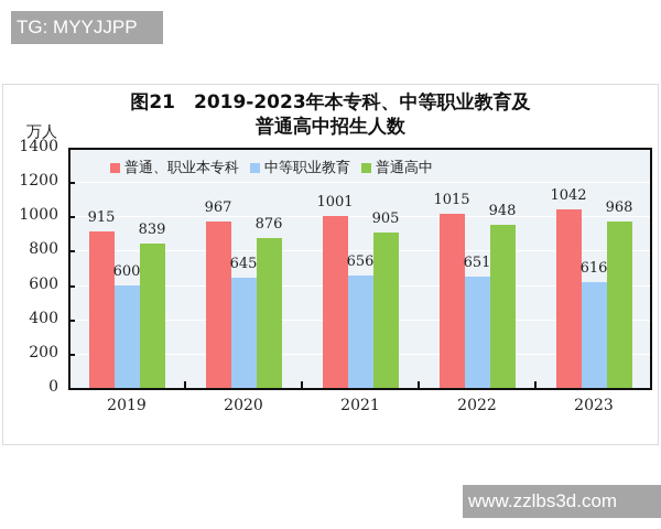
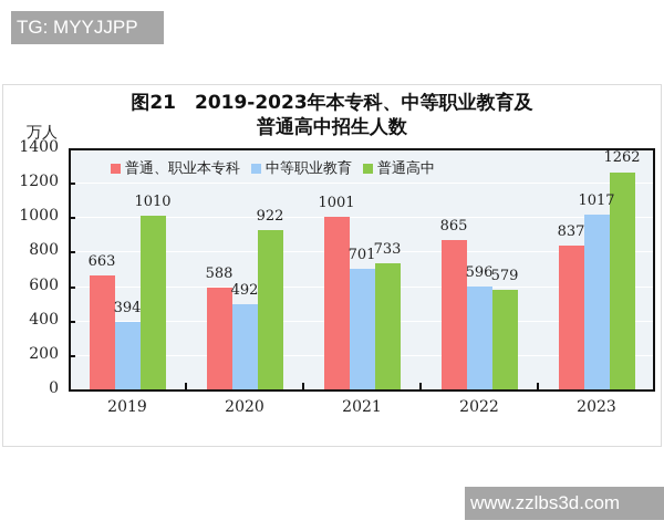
普通、职业本专科/2019: 915 -> 663
中等职业教育/2019: 600 -> 394
普通高中/2019: 839 -> 1010
普通、职业本专科/2020: 967 -> 588
中等职业教育/2020: 645 -> 492
普通高中/2020: 876 -> 922
中等职业教育/2021: 656 -> 701
普通高中/2021: 905 -> 733
普通、职业本专科/2022: 1015 -> 865
中等职业教育/2022: 651 -> 596
普通高中/2022: 948 -> 579
普通、职业本专科/2023: 1042 -> 837
中等职业教育/2023: 616 -> 1017
普通高中/2023: 968 -> 1262
